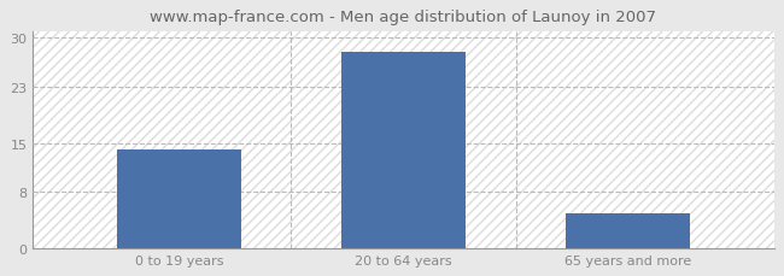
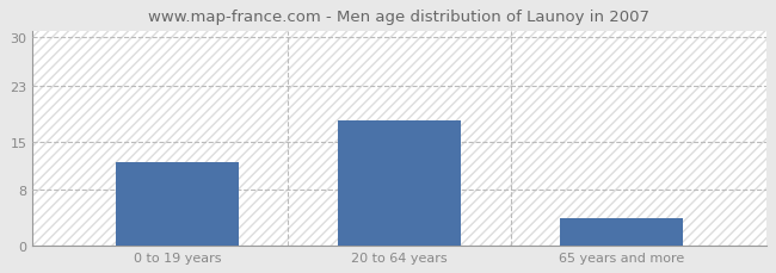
0 to 19 years: 14 -> 12
20 to 64 years: 28 -> 18
65 years and more: 5 -> 4
